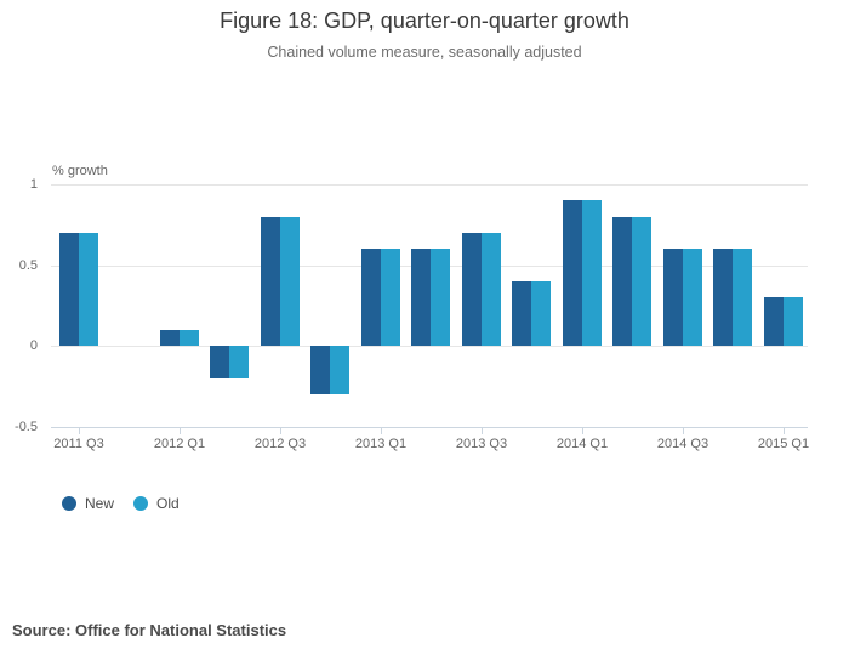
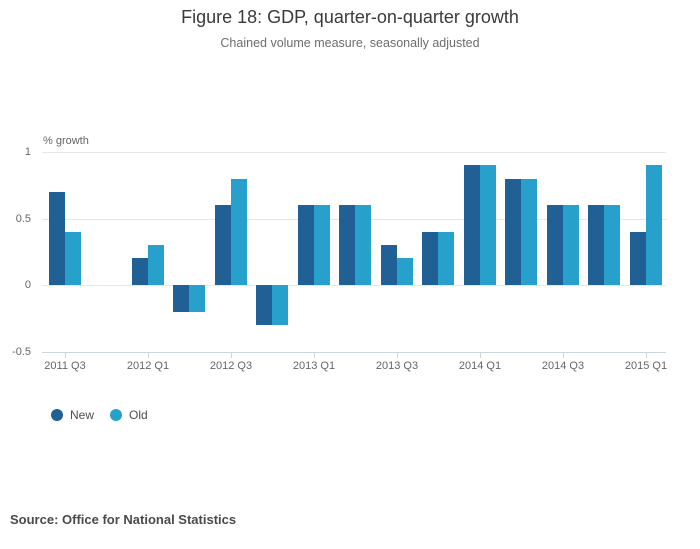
Old/2011 Q3: 0.7 -> 0.4
New/2012 Q1: 0.1 -> 0.2
Old/2012 Q1: 0.1 -> 0.3
New/2012 Q3: 0.8 -> 0.6
New/2013 Q3: 0.7 -> 0.3
Old/2013 Q3: 0.7 -> 0.2
New/2015 Q1: 0.3 -> 0.4
Old/2015 Q1: 0.3 -> 0.9
